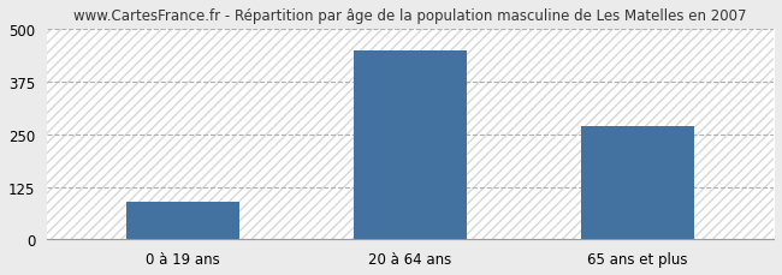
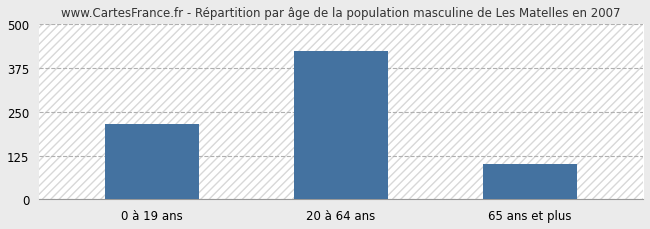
0 à 19 ans: 90 -> 215
20 à 64 ans: 450 -> 425
65 ans et plus: 270 -> 100
